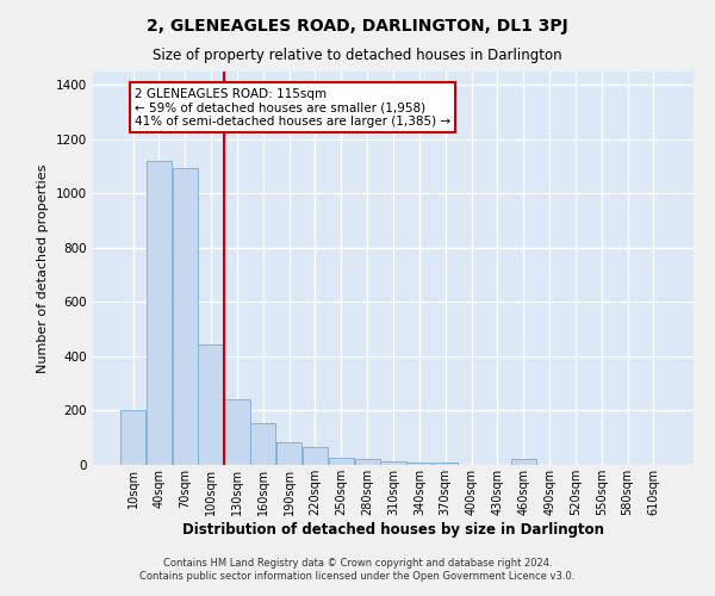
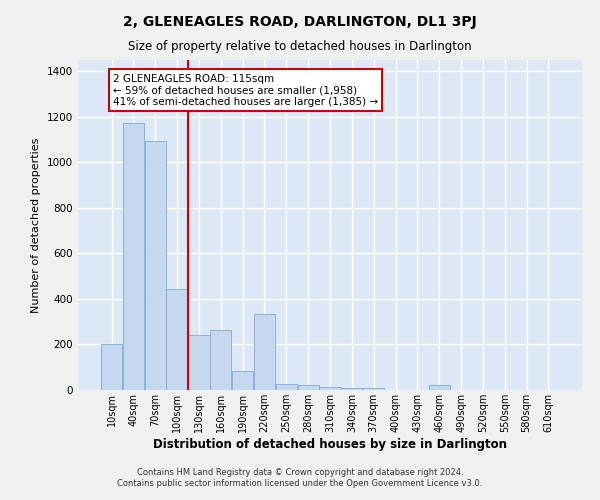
40sqm: 1120 -> 1175
160sqm: 155 -> 265
220sqm: 65 -> 335
